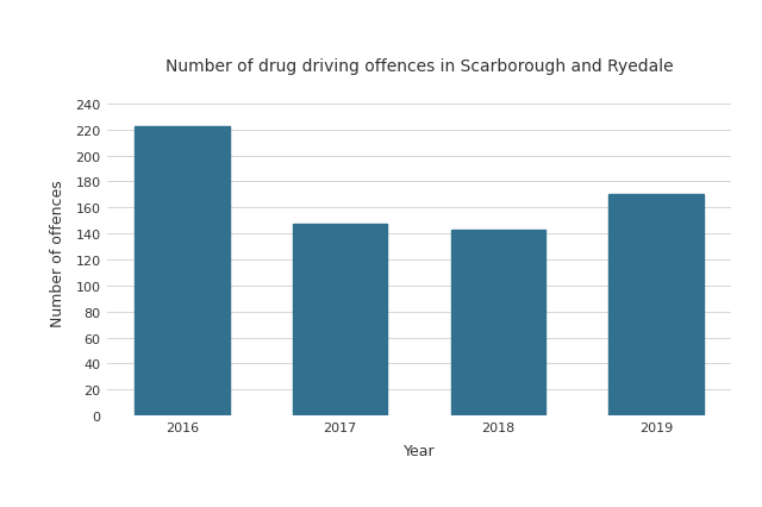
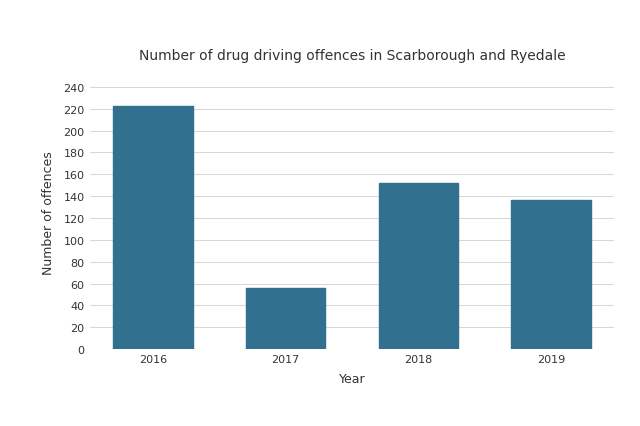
2017: 147 -> 56
2018: 143 -> 152
2019: 170 -> 136
